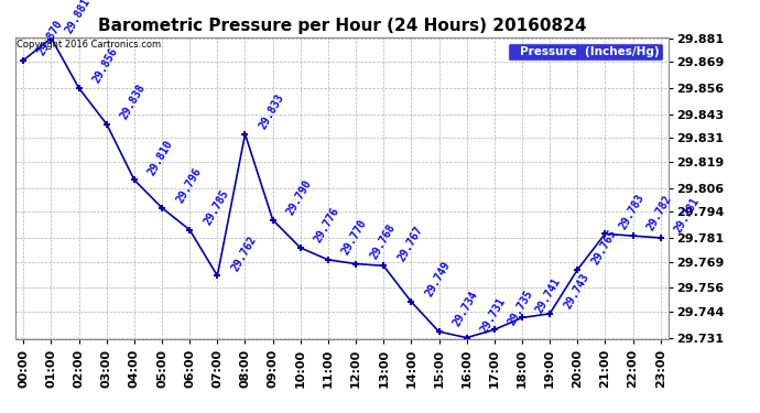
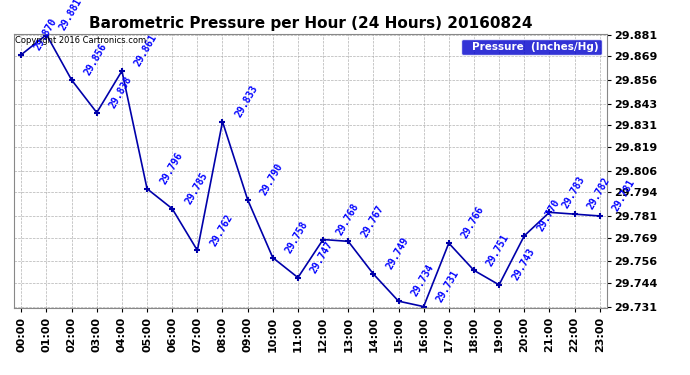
04:00: 29.810 -> 29.861
10:00: 29.776 -> 29.758
11:00: 29.770 -> 29.747
17:00: 29.735 -> 29.766
18:00: 29.741 -> 29.751
20:00: 29.765 -> 29.770
